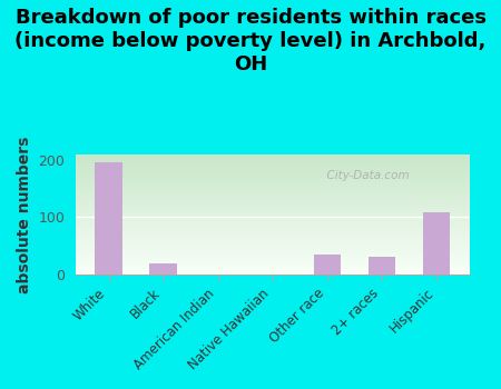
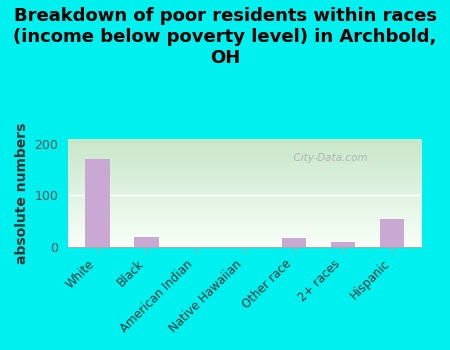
White: 196 -> 170
Other race: 36 -> 18
2+ races: 32 -> 10
Hispanic: 108 -> 55
